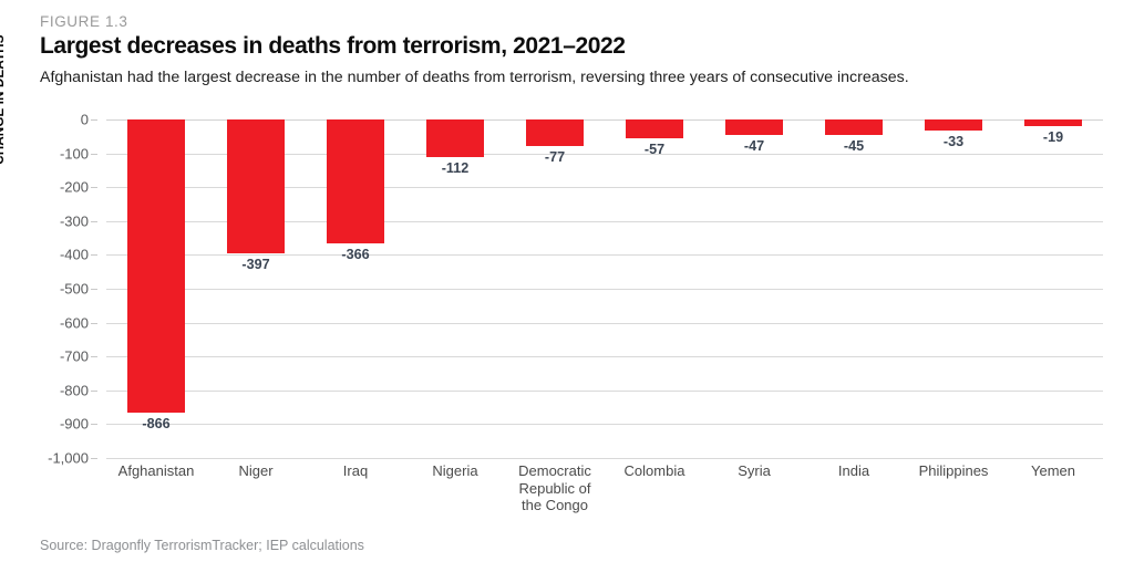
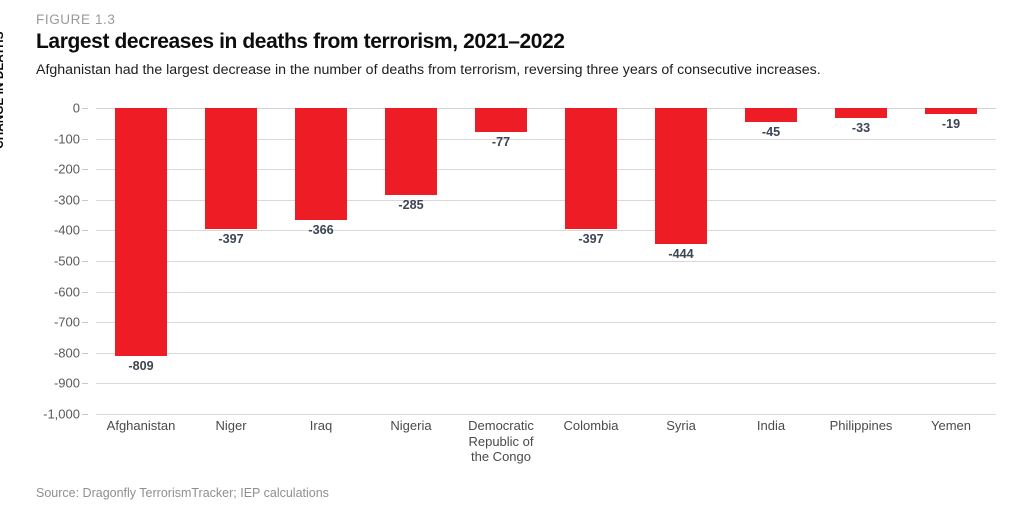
Afghanistan: -866 -> -809
Nigeria: -112 -> -285
Colombia: -57 -> -397
Syria: -47 -> -444
